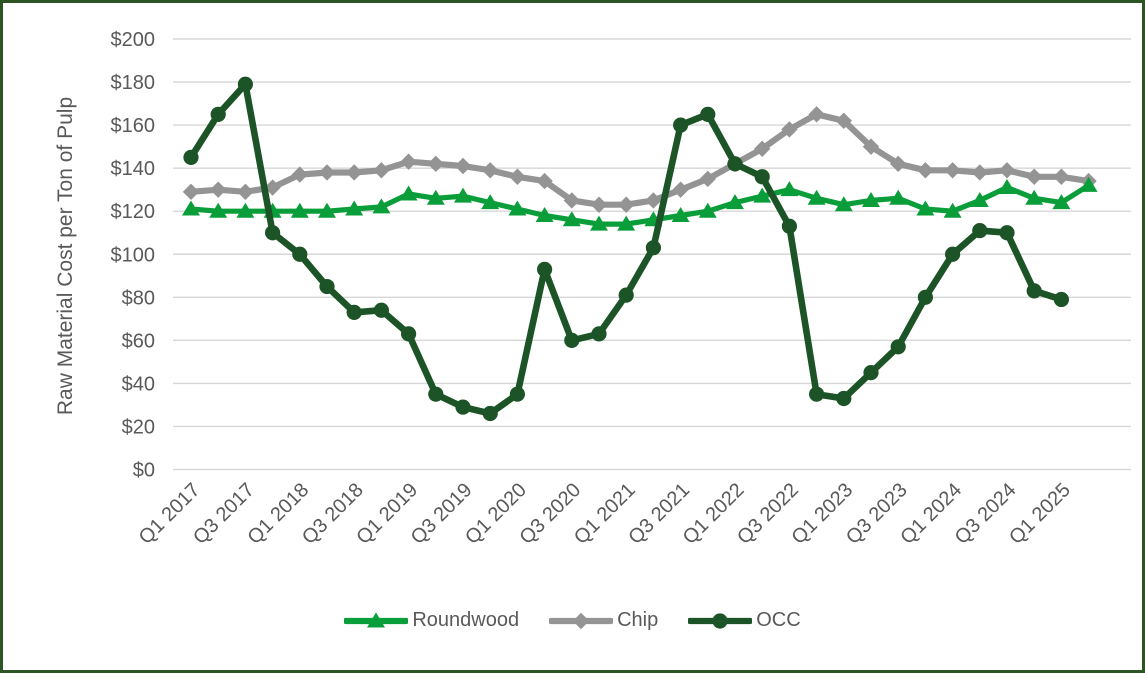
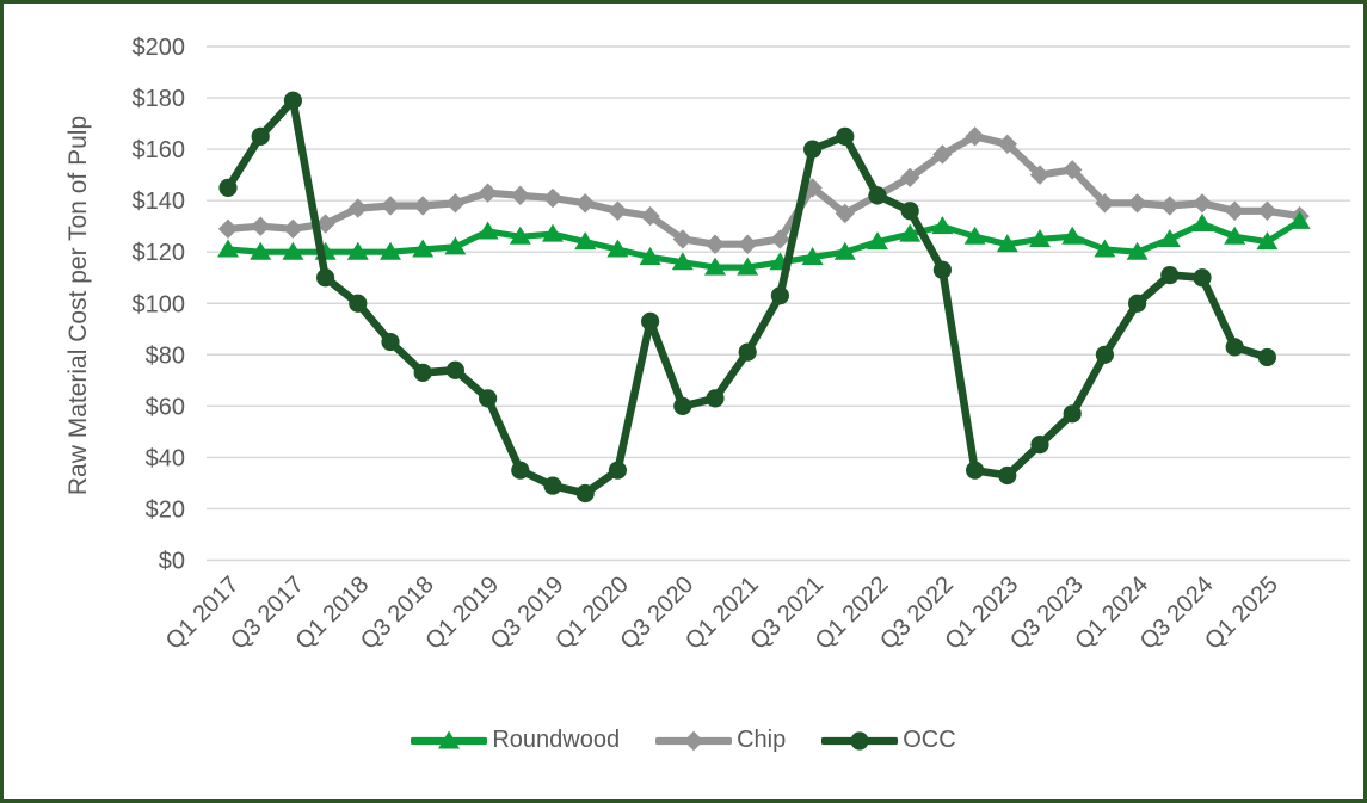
Chip/Q3 2021: $130 -> $145
Chip/Q3 2023: $142 -> $152
